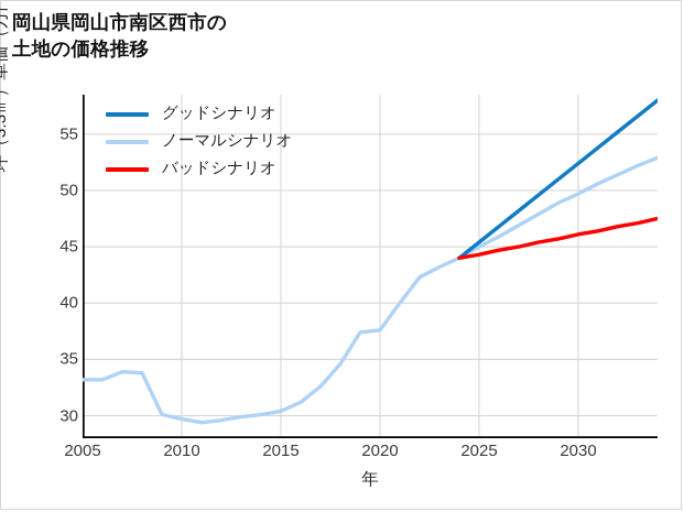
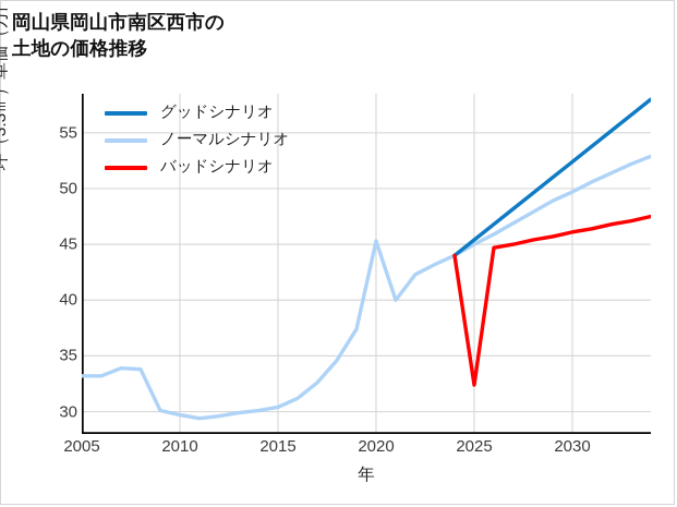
ノーマルシナリオ/2020: 37.6 -> 45.3
バッドシナリオ/2025: 44.3 -> 32.4
